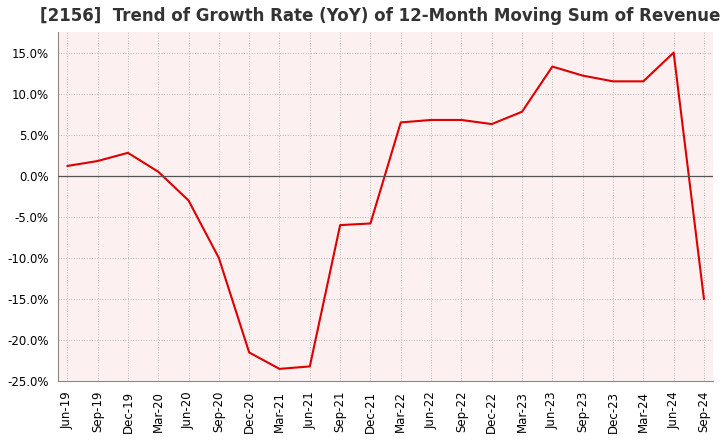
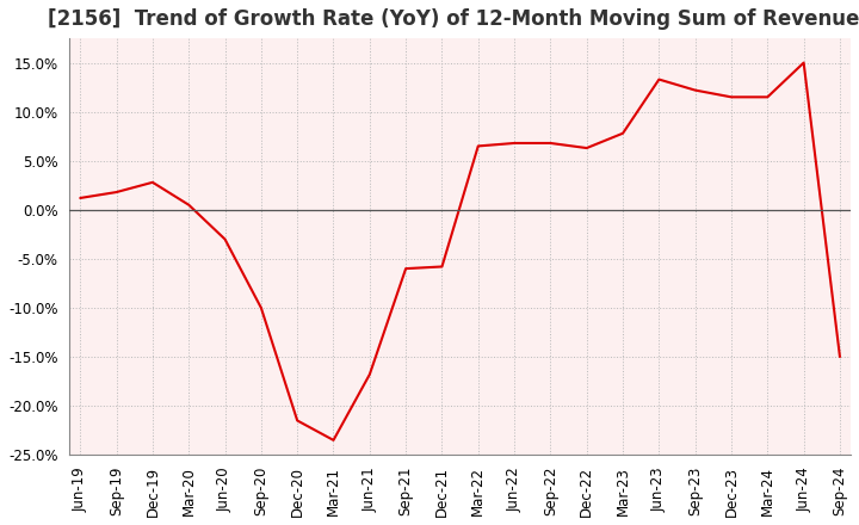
Jun-21: -23.2% -> -16.8%
